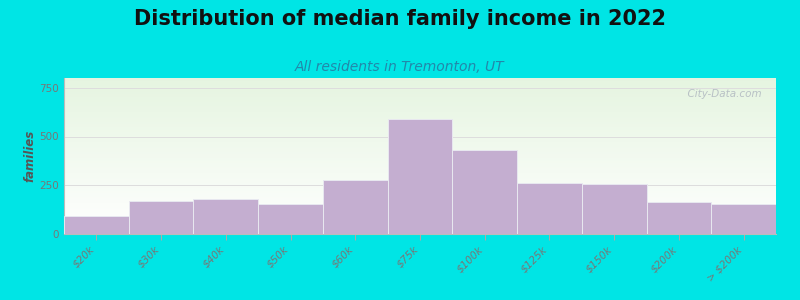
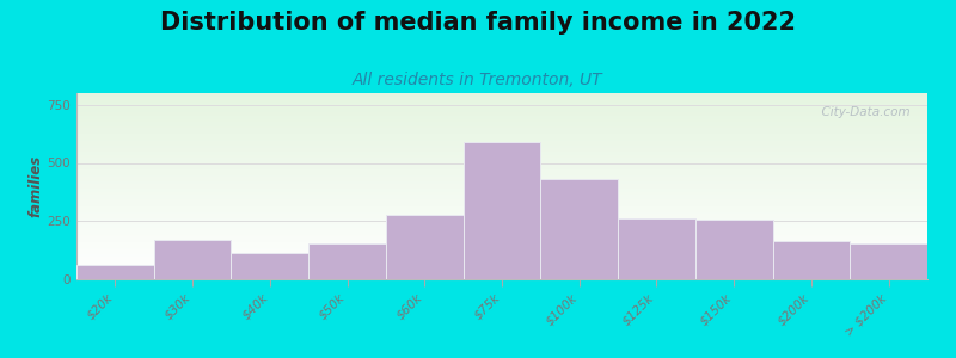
$20k: 90 -> 60
$40k: 180 -> 120
